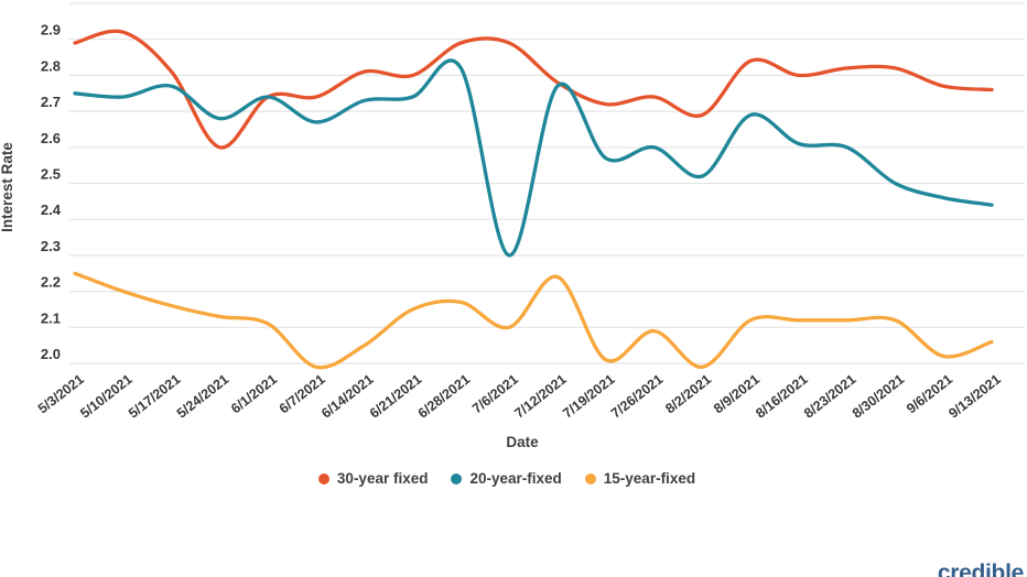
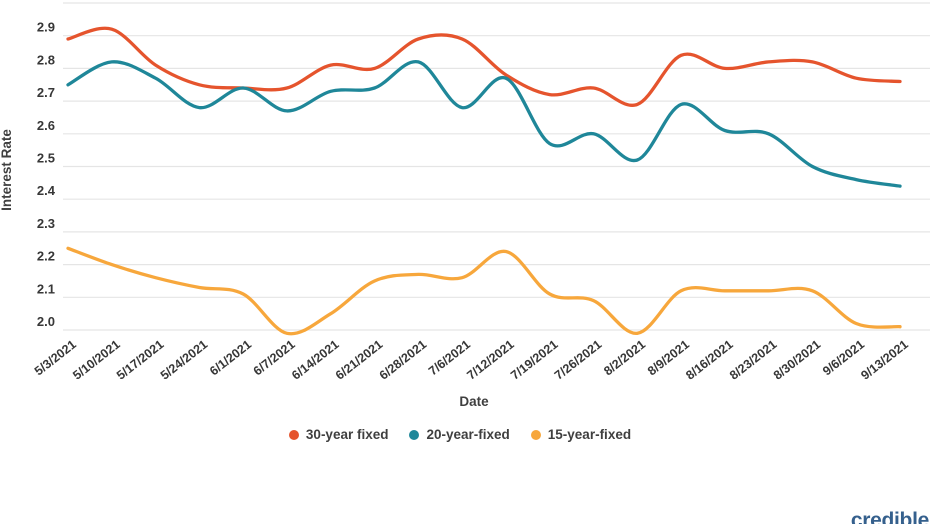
20-year-fixed/5/10/2021: 2.74 -> 2.82
30-year fixed/5/24/2021: 2.60 -> 2.75
20-year-fixed/7/6/2021: 2.30 -> 2.68
15-year-fixed/7/6/2021: 2.10 -> 2.16
15-year-fixed/7/19/2021: 2.01 -> 2.11
15-year-fixed/9/13/2021: 2.06 -> 2.01
